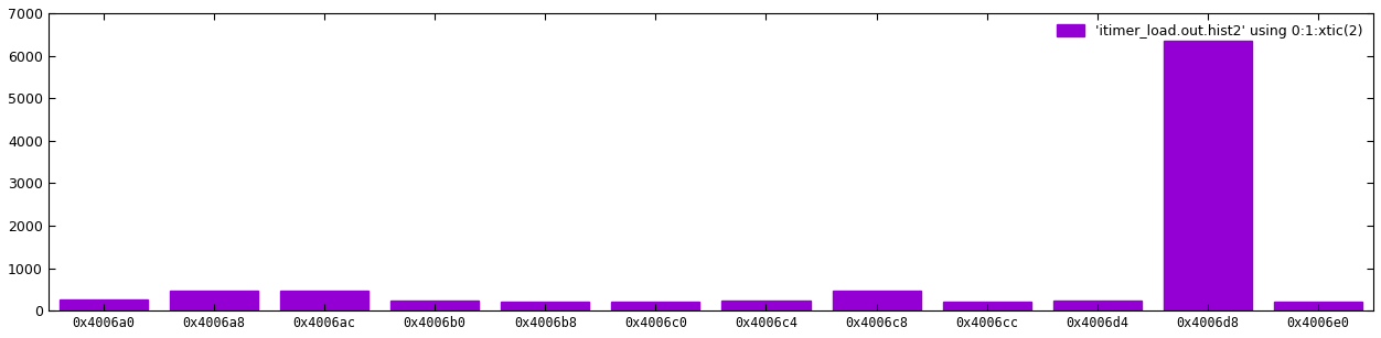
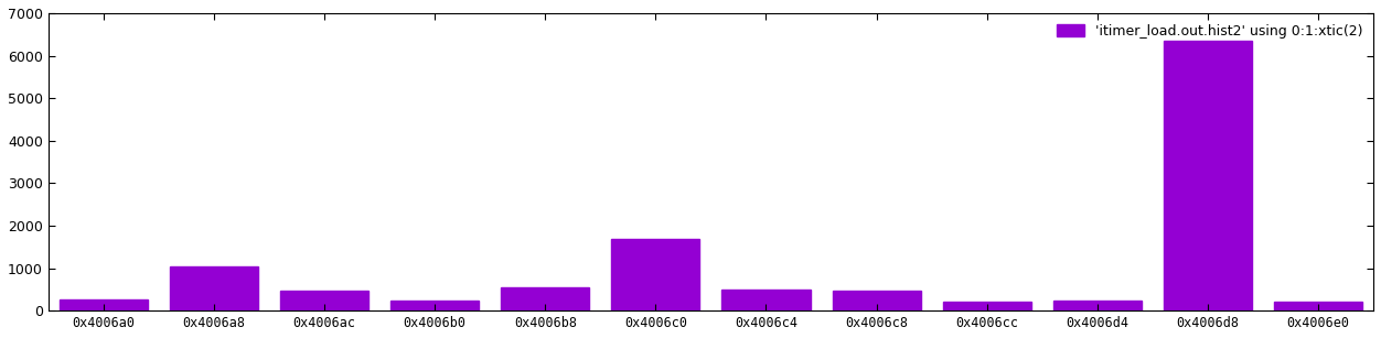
0x4006a8: 470 -> 1050
0x4006b8: 220 -> 550
0x4006c0: 220 -> 1700
0x4006c4: 240 -> 500
